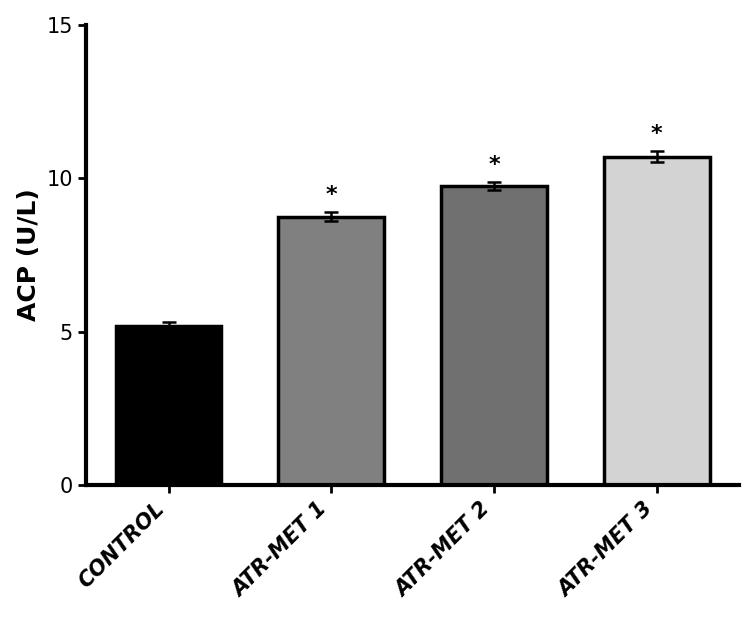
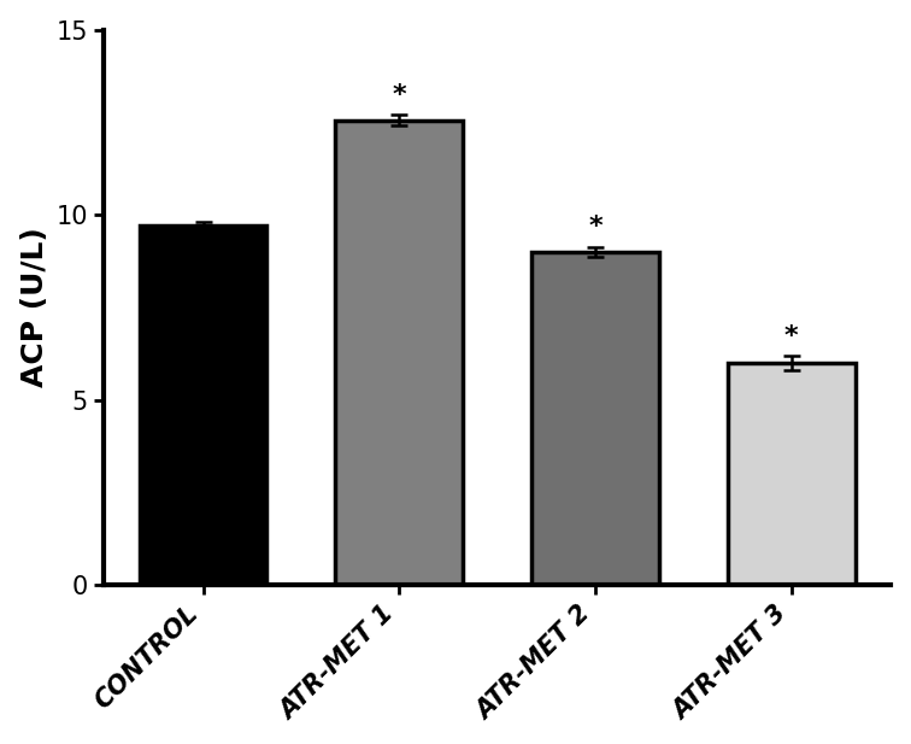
CONTROL: 5.20 -> 9.70
ATR-MET 1: 8.75 -> 12.55
ATR-MET 2: 9.75 -> 9.00
ATR-MET 3: 10.70 -> 6.00
